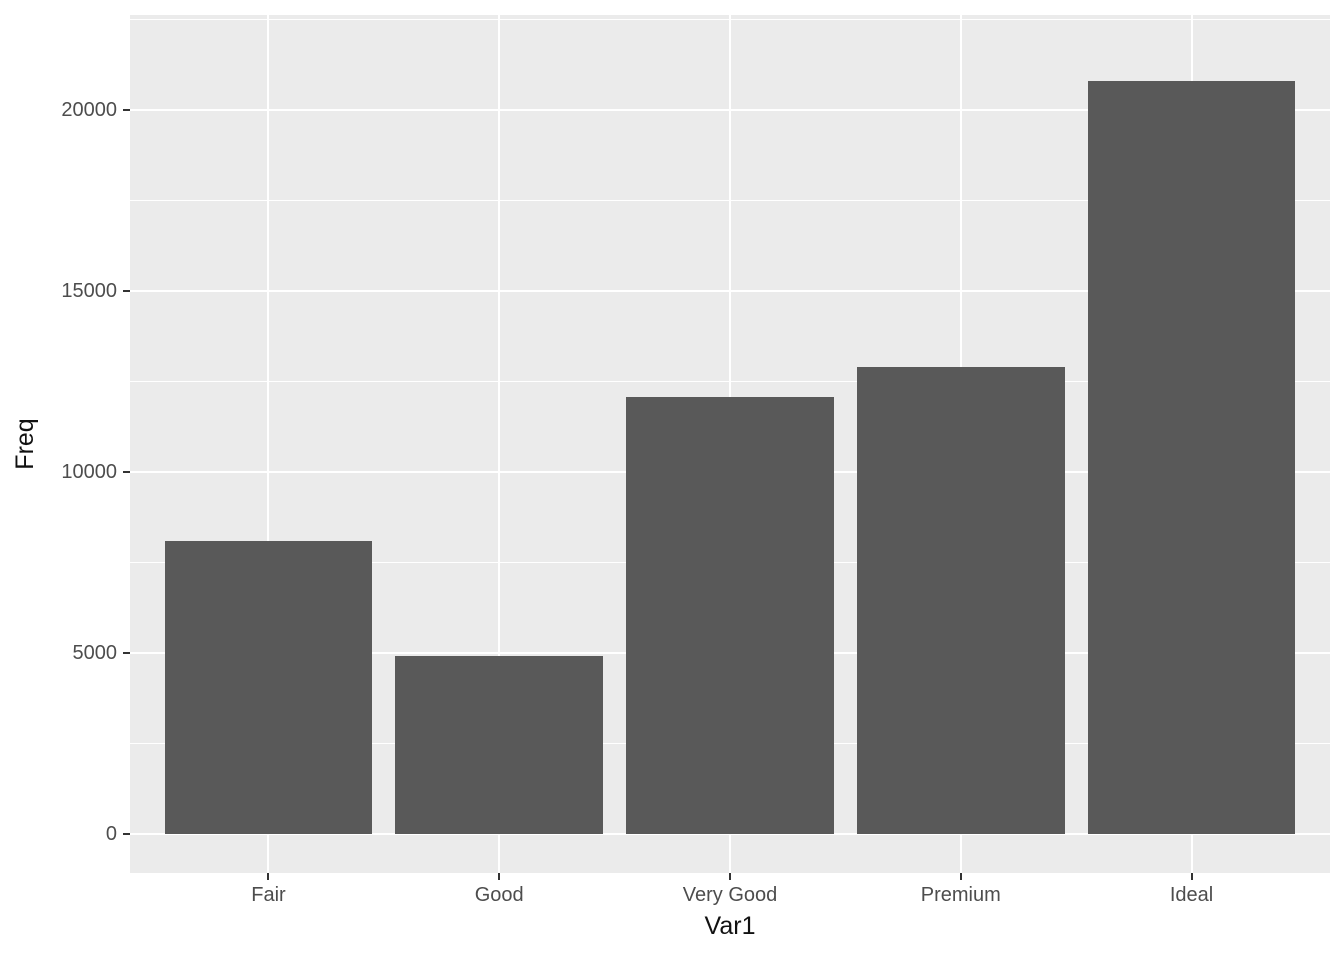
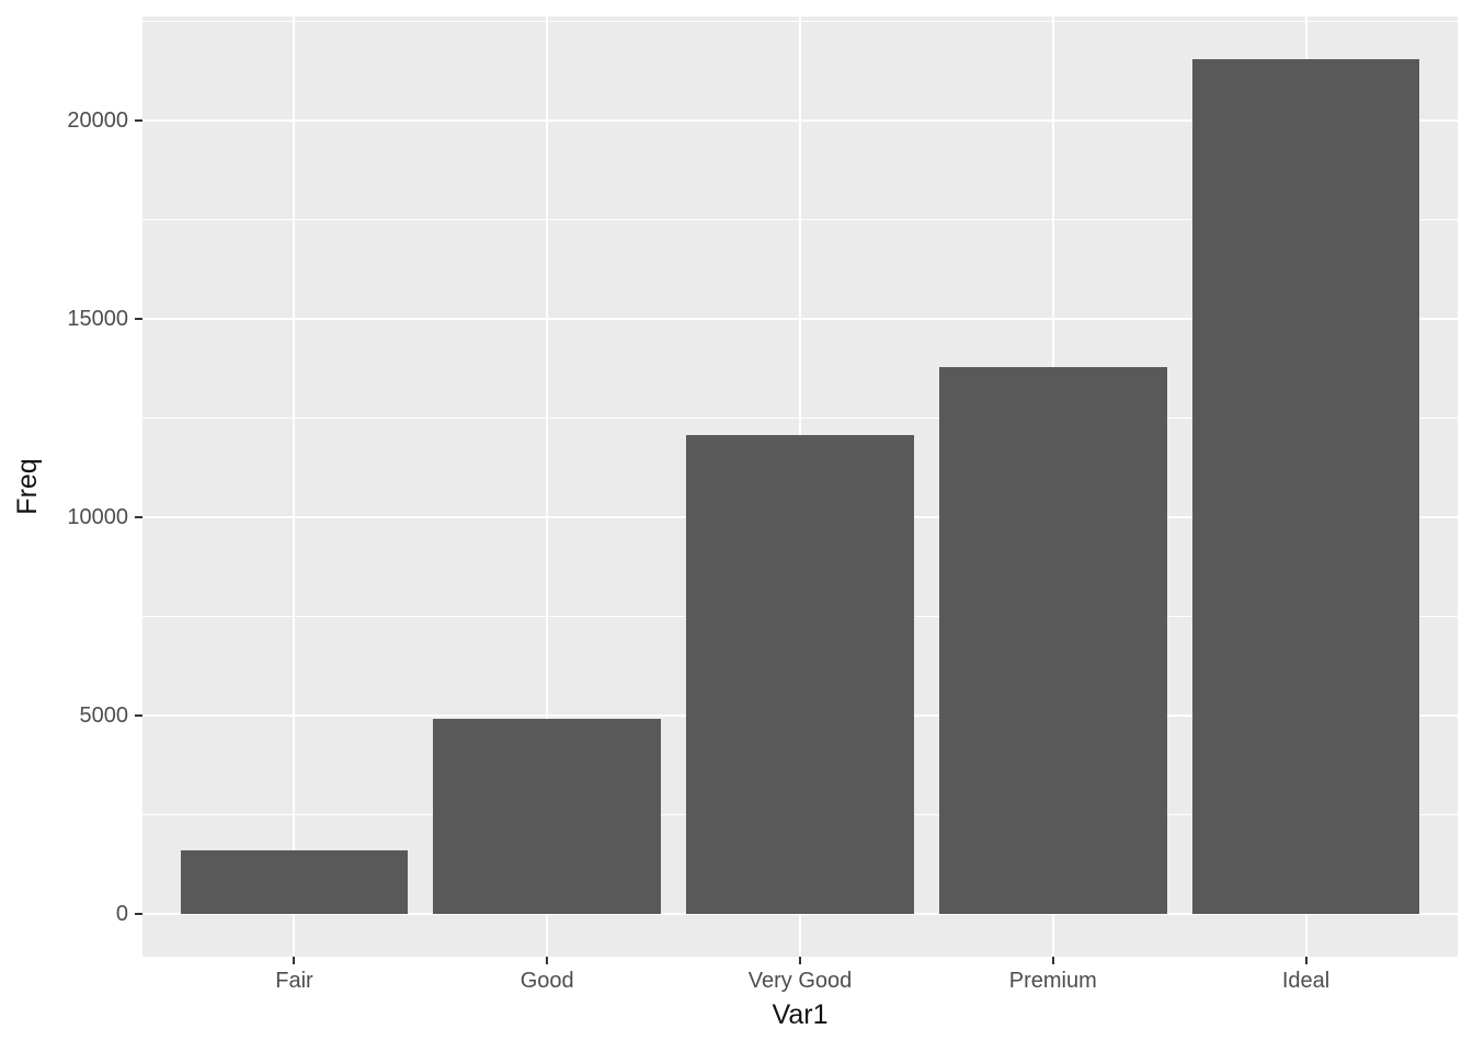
Fair: 8100 -> 1600
Premium: 12900 -> 13800
Ideal: 20800 -> 21600
